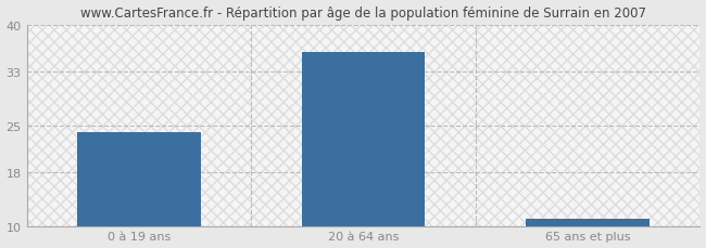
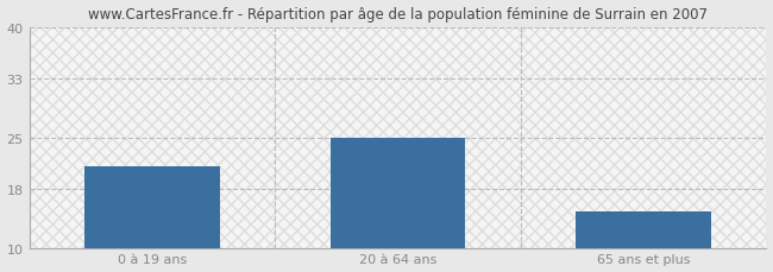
0 à 19 ans: 24 -> 21
20 à 64 ans: 36 -> 25
65 ans et plus: 11 -> 15
